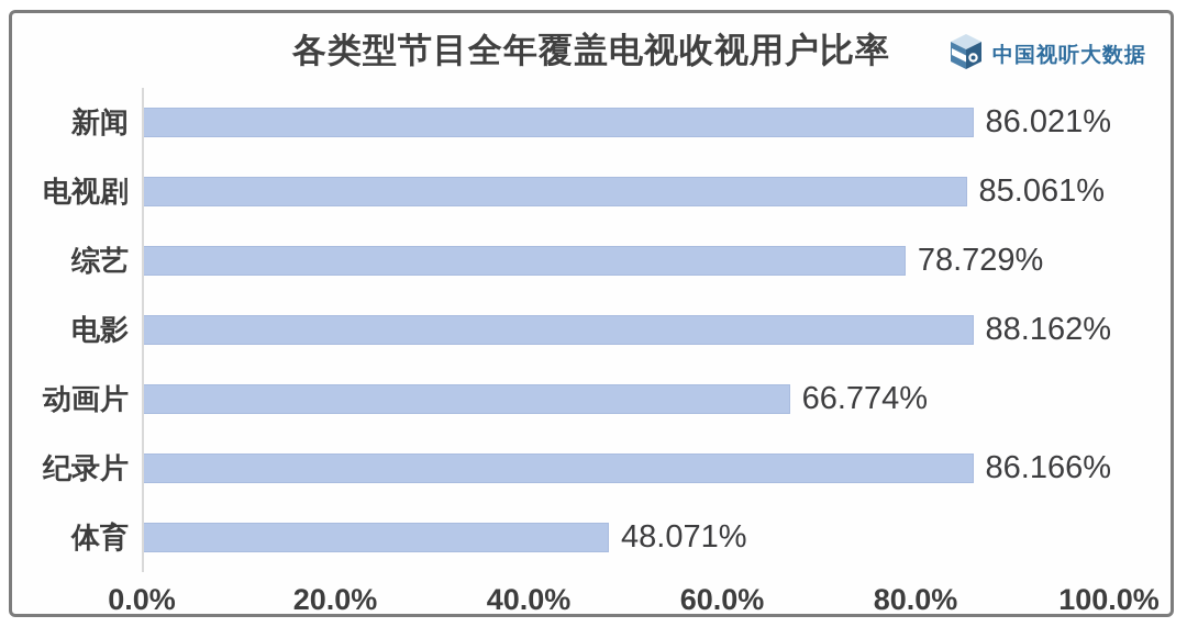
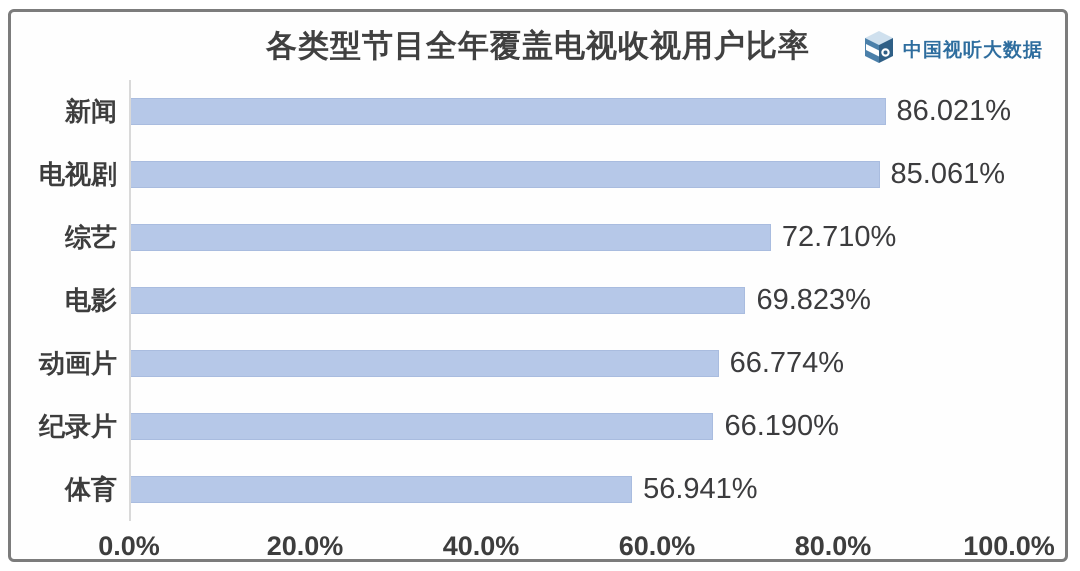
综艺: 78.729% -> 72.710%
电影: 88.162% -> 69.823%
纪录片: 86.166% -> 66.190%
体育: 48.071% -> 56.941%
